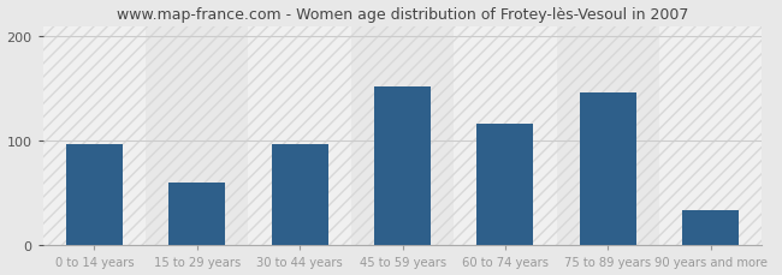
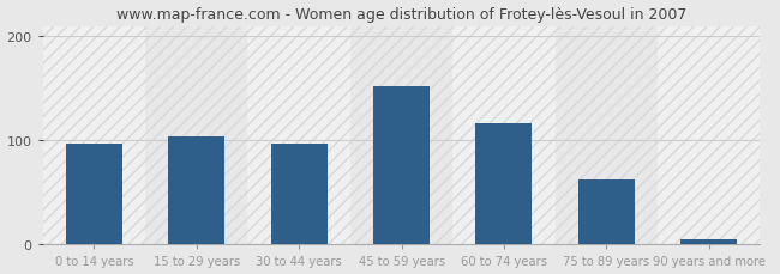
15 to 29 years: 60 -> 104
75 to 89 years: 146 -> 62
90 years and more: 34 -> 5
